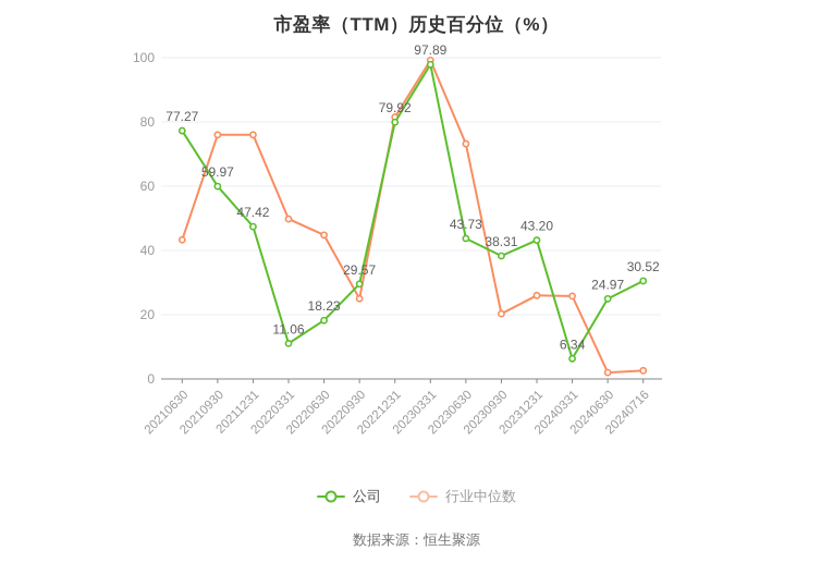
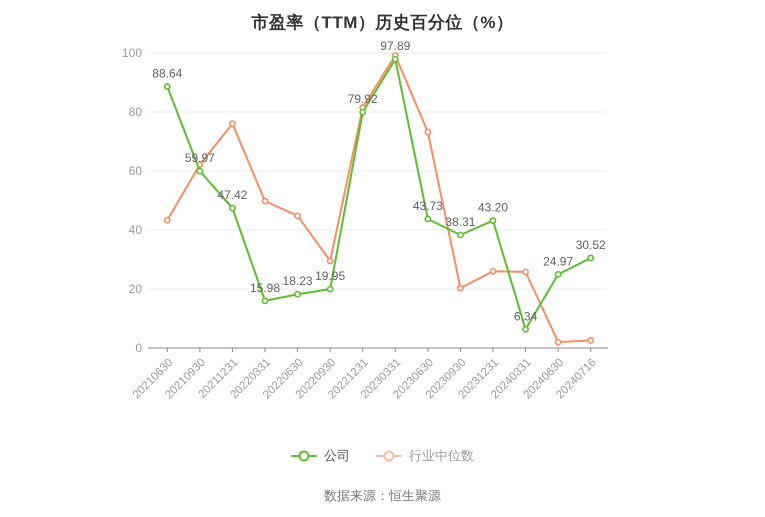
公司/20210630: 77.27 -> 88.64
行业中位数/20210930: 76 -> 62
公司/20220331: 11.06 -> 15.98
公司/20220930: 29.57 -> 19.95
行业中位数/20220930: 25 -> 30
